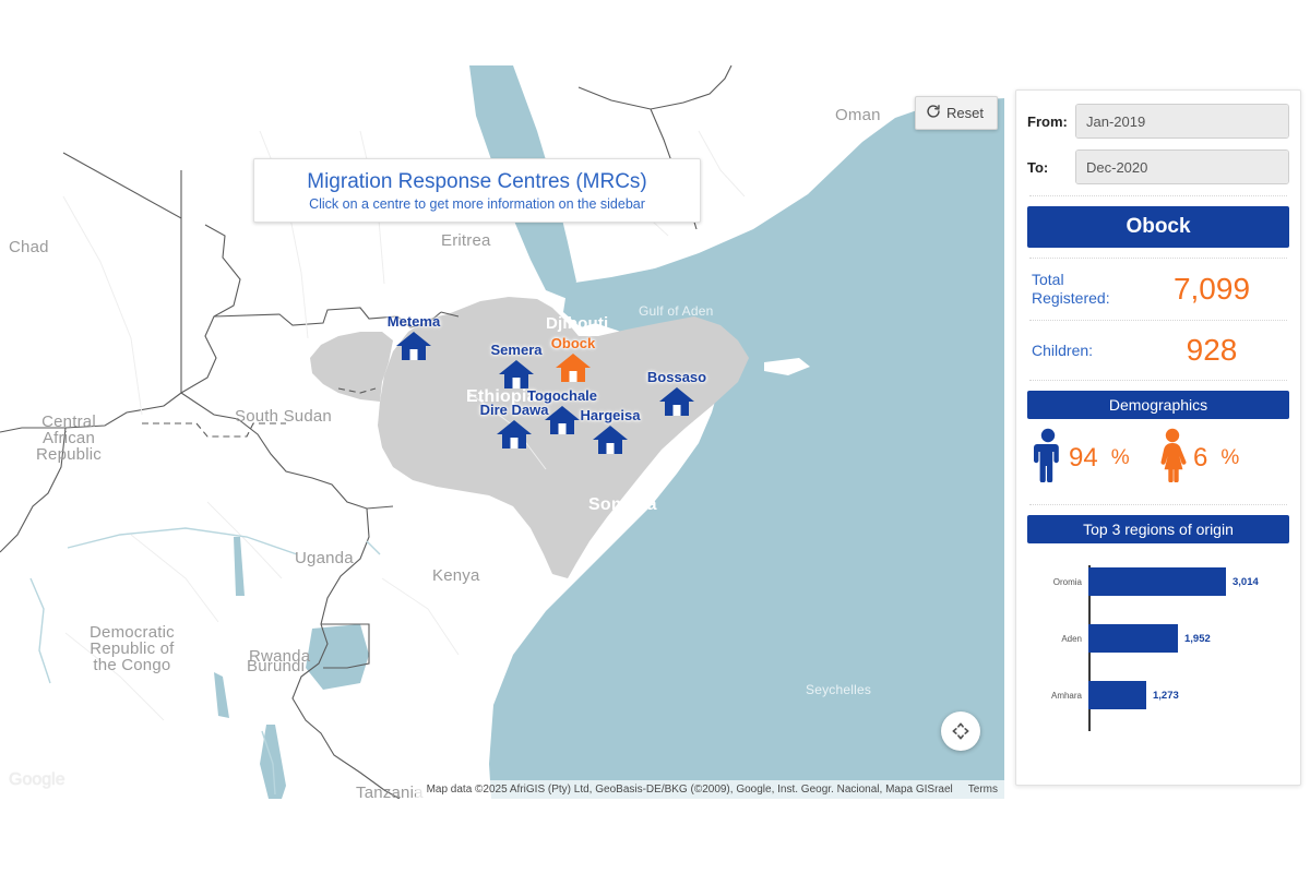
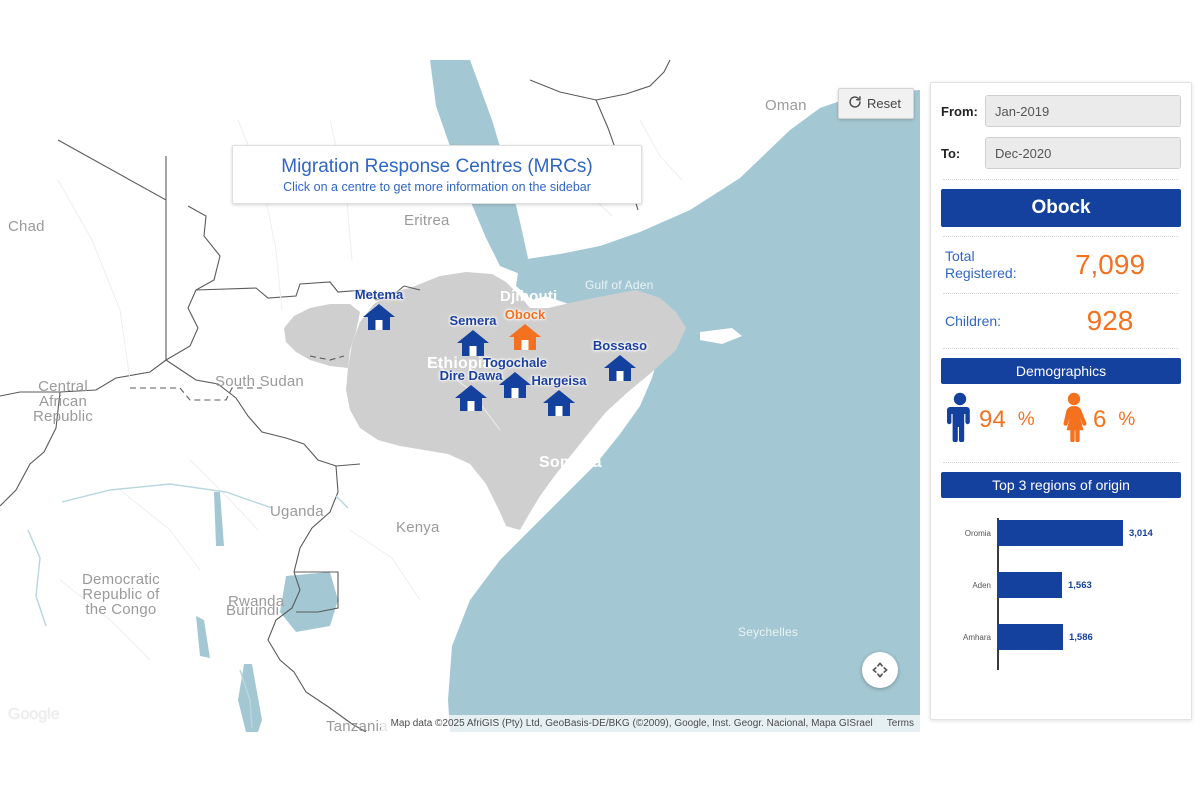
Aden: 1,952 -> 1,563
Amhara: 1,273 -> 1,586
